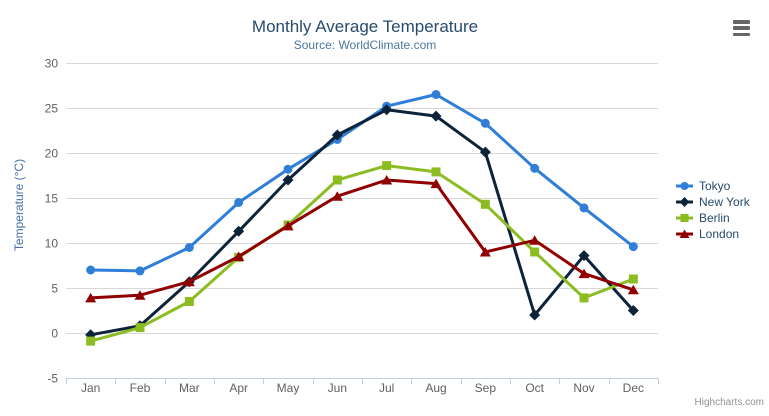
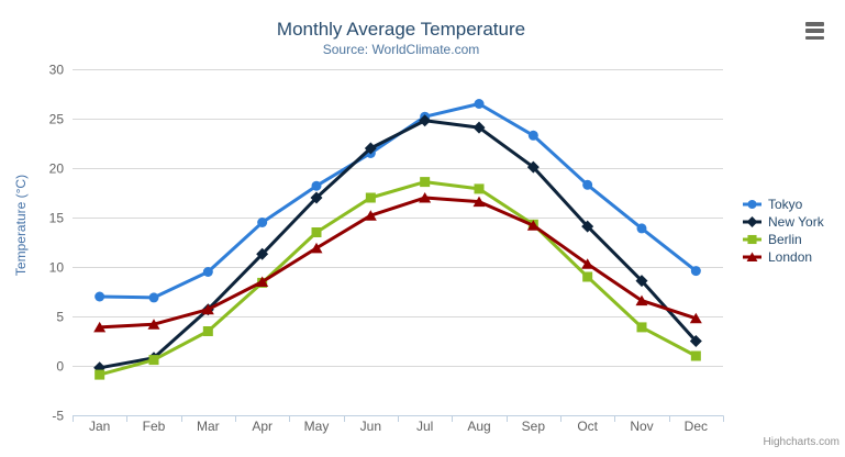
Berlin/May: 12 -> 14
London/Sep: 9 -> 14
New York/Oct: 2 -> 14
Berlin/Dec: 6 -> 1
